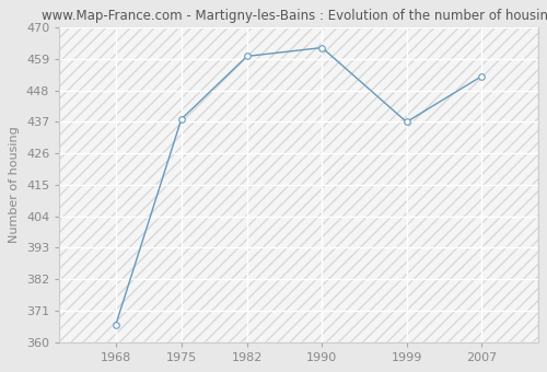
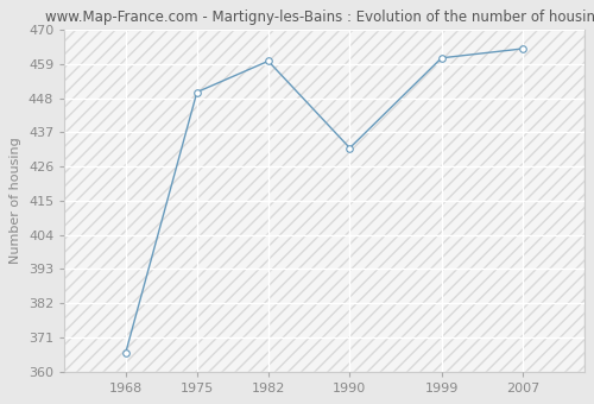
1975: 438 -> 450
1990: 463 -> 432
1999: 437 -> 461
2007: 453 -> 464
